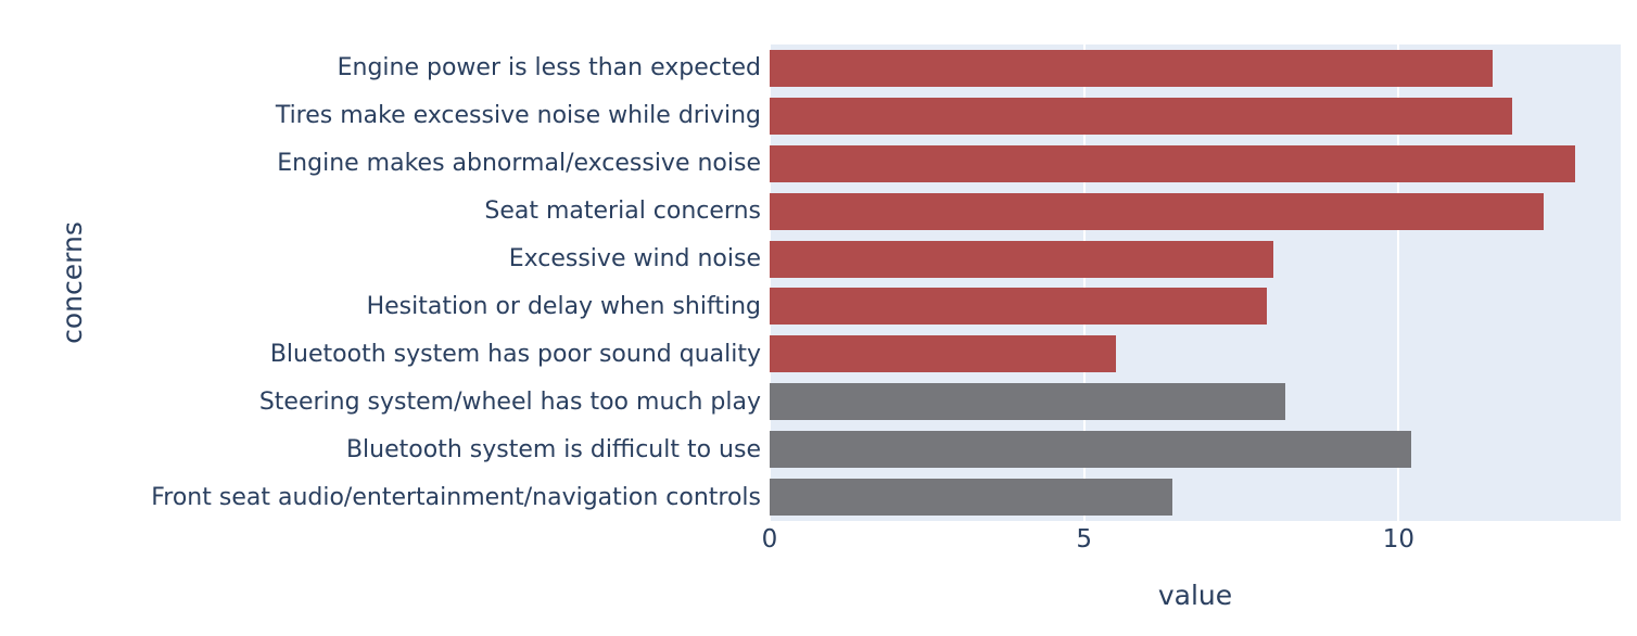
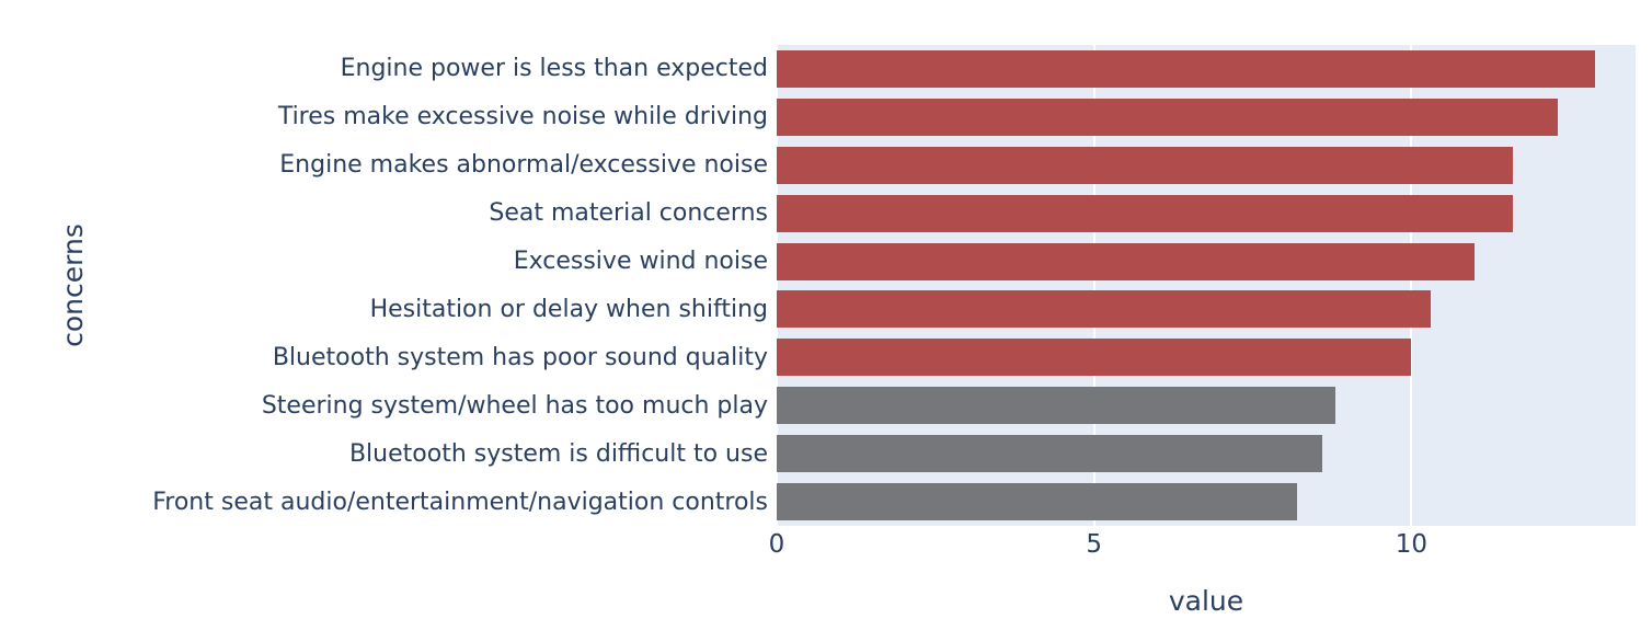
Engine power is less than expected: 11.5 -> 12.9
Tires make excessive noise while driving: 11.8 -> 12.3
Engine makes abnormal/excessive noise: 12.8 -> 11.6
Seat material concerns: 12.3 -> 11.6
Excessive wind noise: 8.0 -> 11.0
Hesitation or delay when shifting: 7.9 -> 10.3
Bluetooth system has poor sound quality: 5.5 -> 10.0
Steering system/wheel has too much play: 8.2 -> 8.8
Bluetooth system is difficult to use: 10.2 -> 8.6
Front seat audio/entertainment/navigation controls: 6.4 -> 8.2
